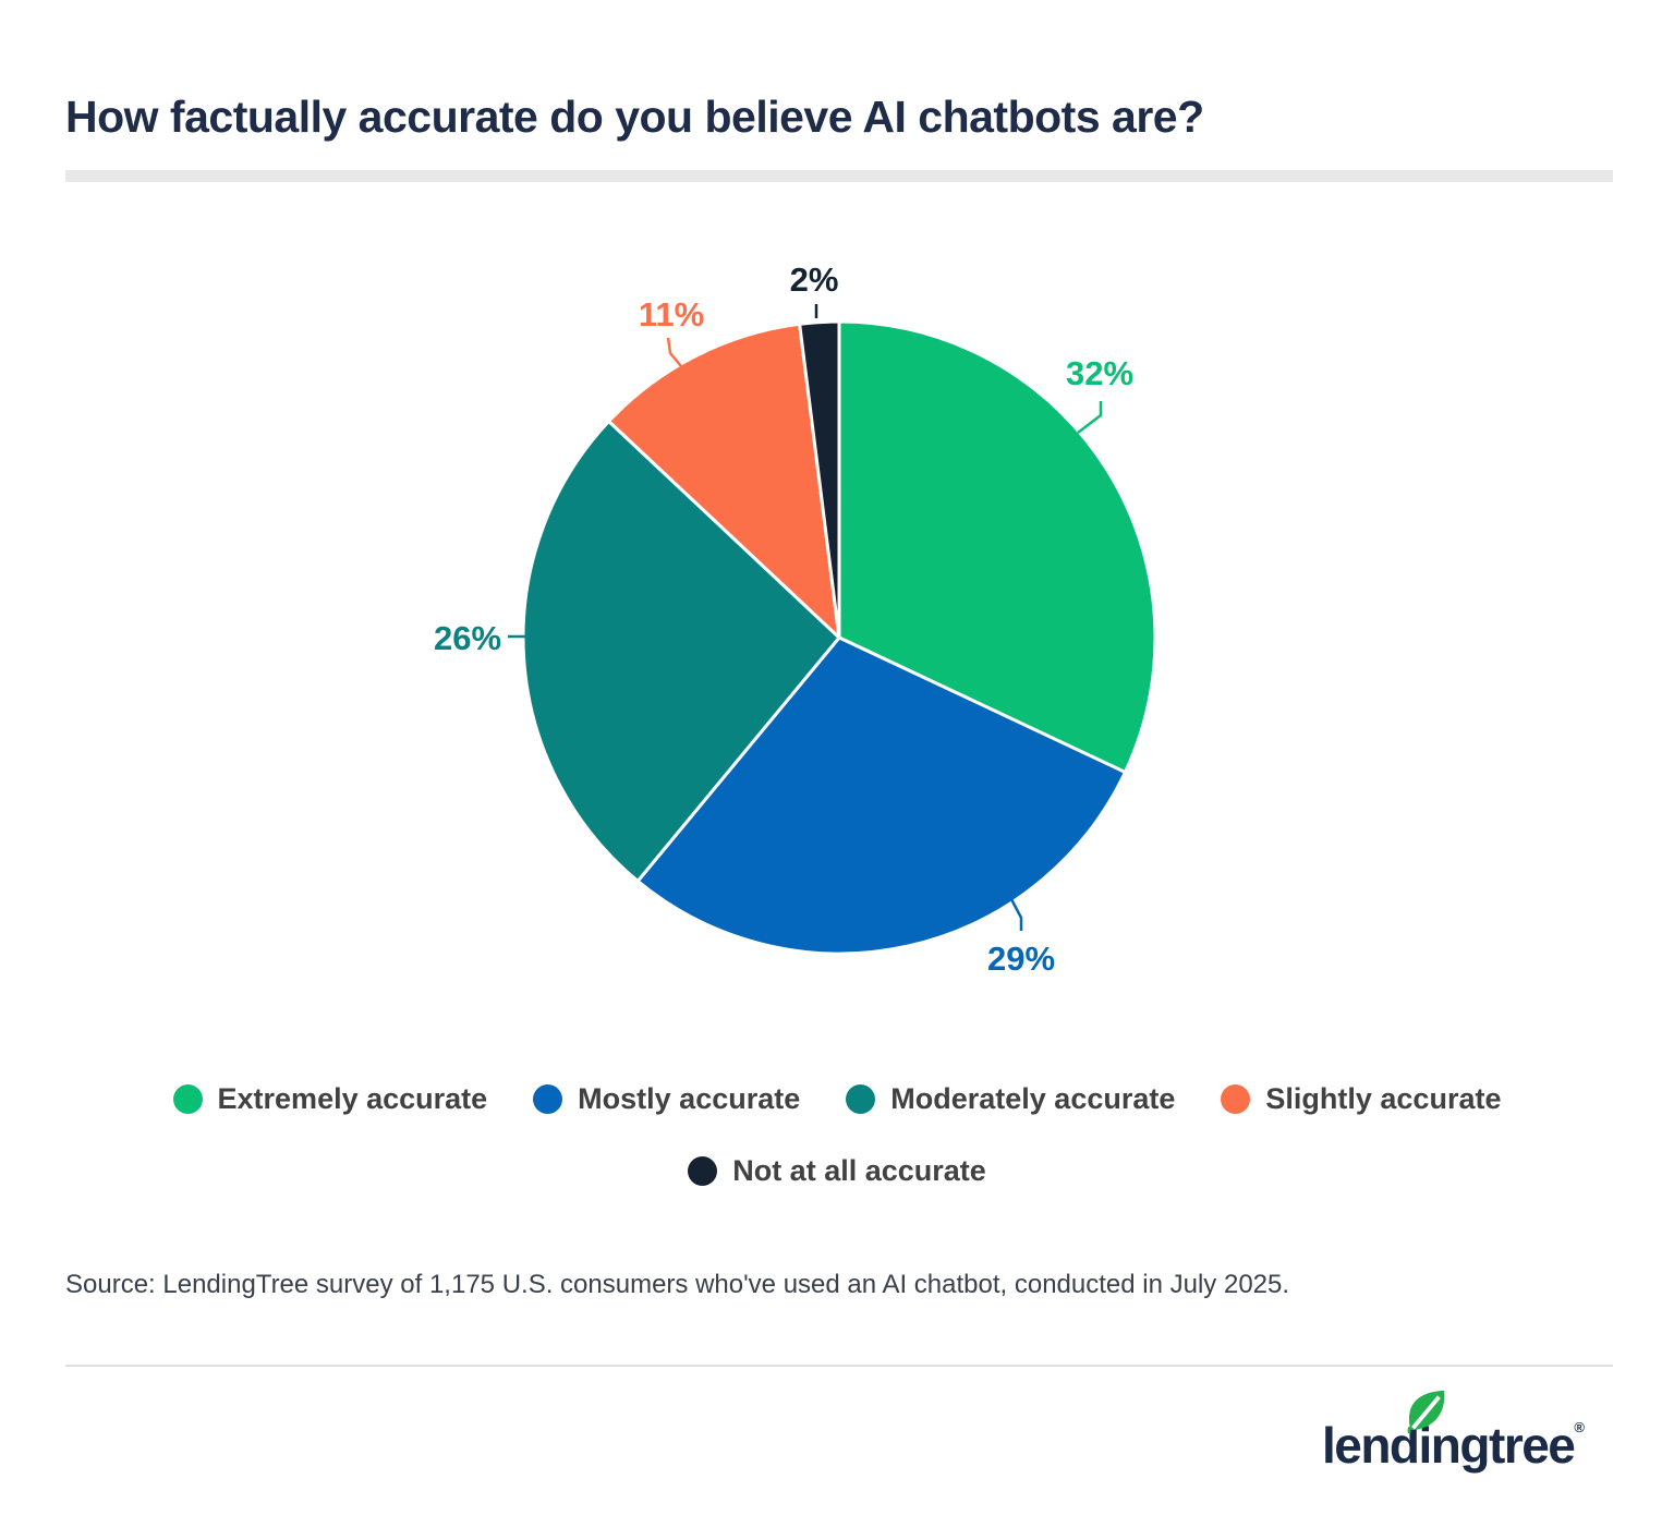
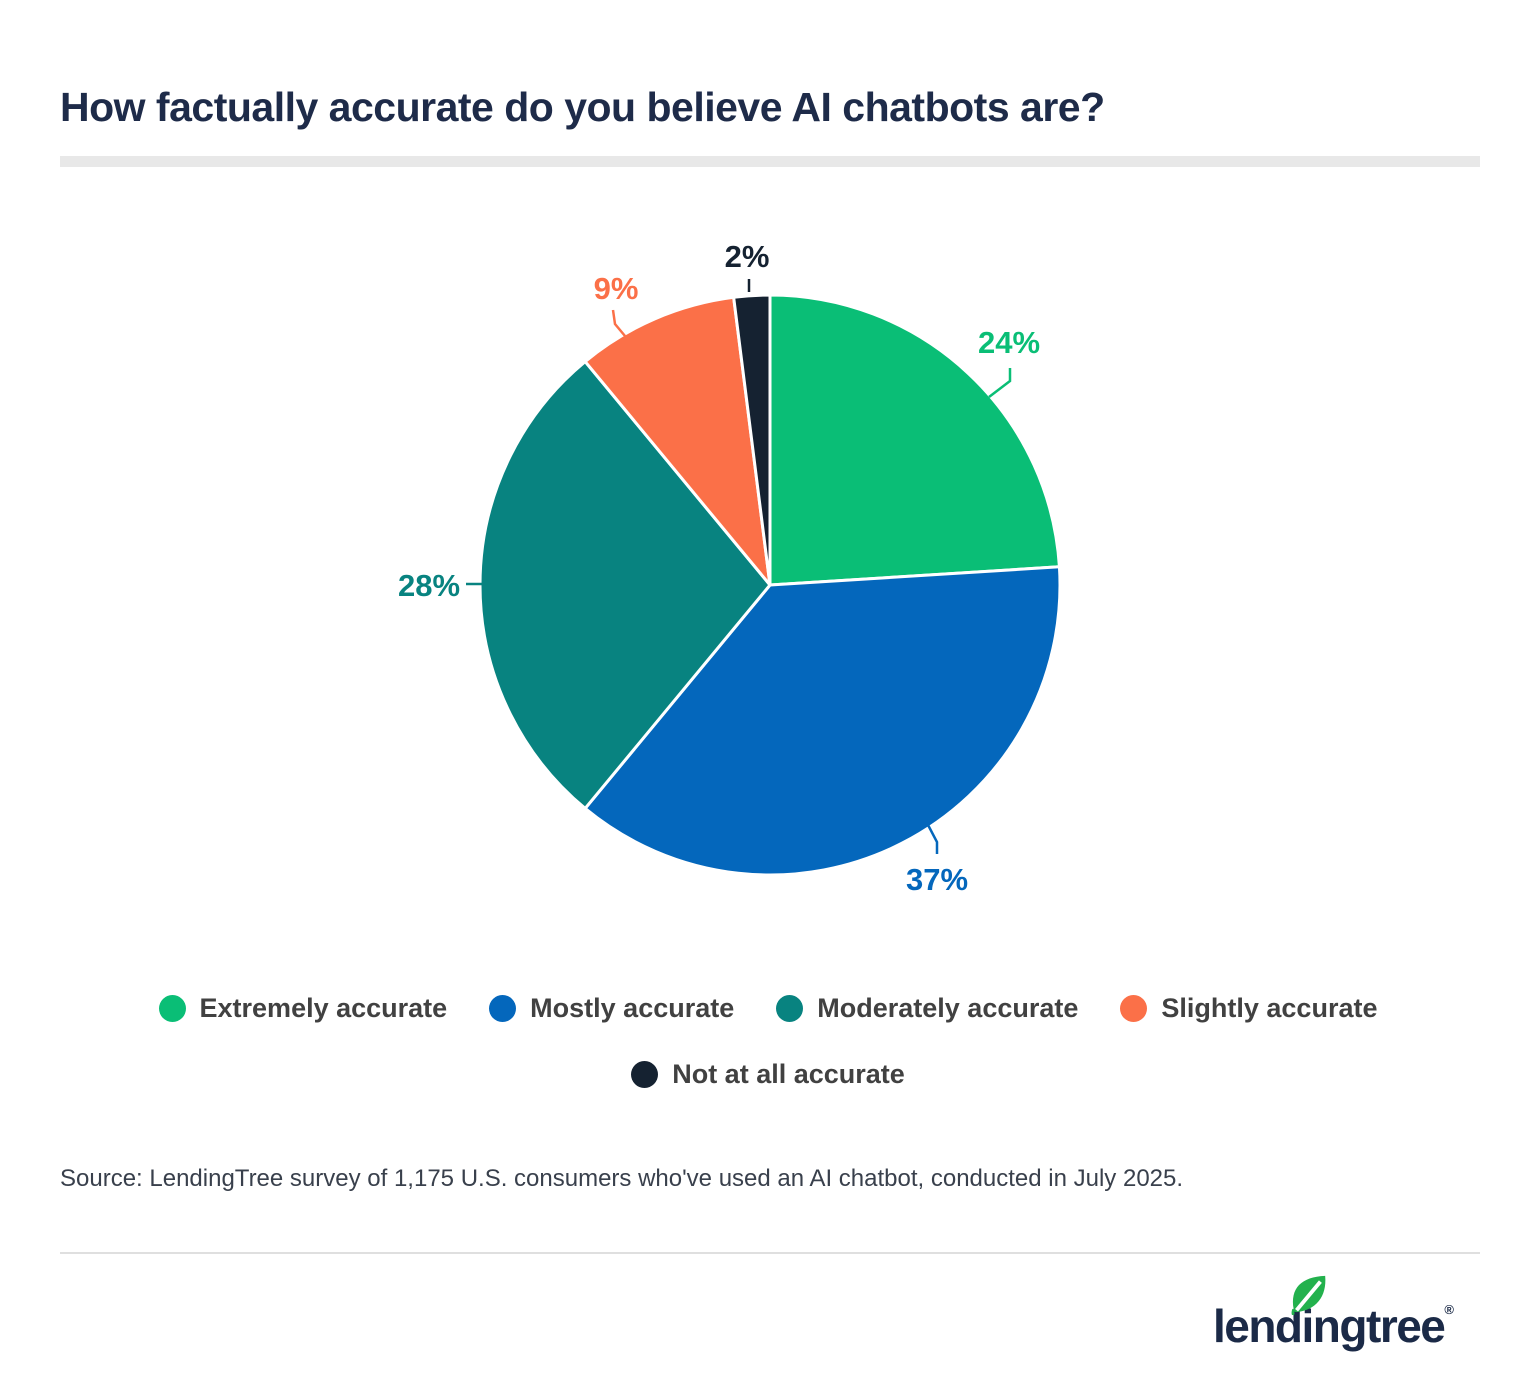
Extremely accurate: 32% -> 24%
Mostly accurate: 29% -> 37%
Moderately accurate: 26% -> 28%
Slightly accurate: 11% -> 9%
